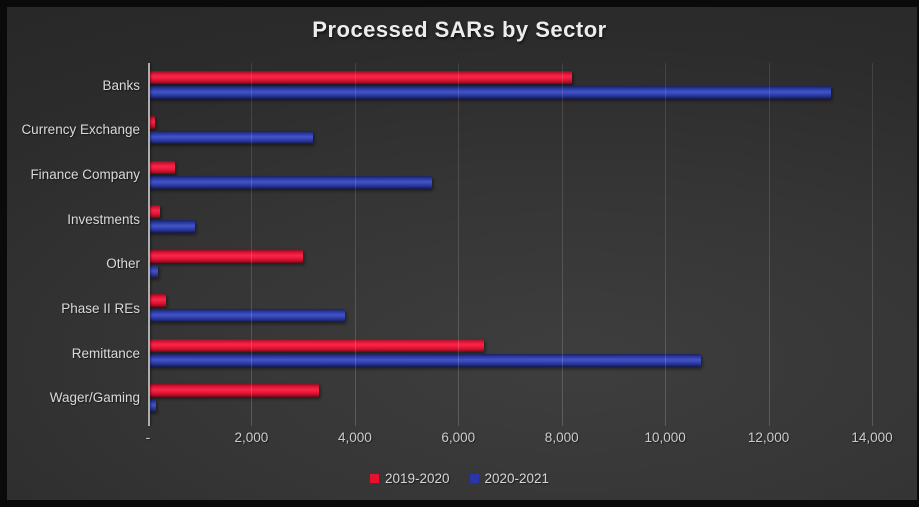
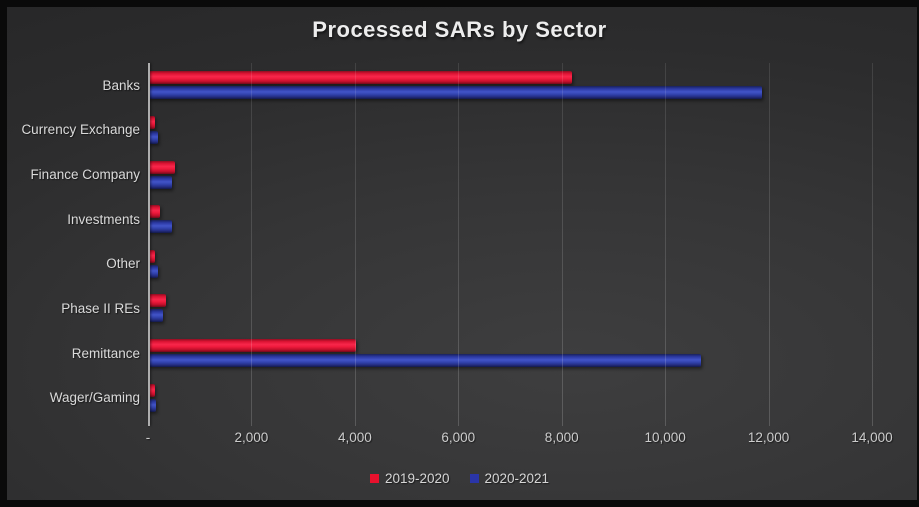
2020-2021/Banks: 13200 -> 11900
2020-2021/Currency Exchange: 3200 -> 200
2020-2021/Finance Company: 5500 -> 500
2020-2021/Investments: 900 -> 500
2019-2020/Other: 3000 -> 100
2020-2021/Phase II REs: 3800 -> 300
2019-2020/Remittance: 6500 -> 4000
2019-2020/Wager/Gaming: 3300 -> 100
